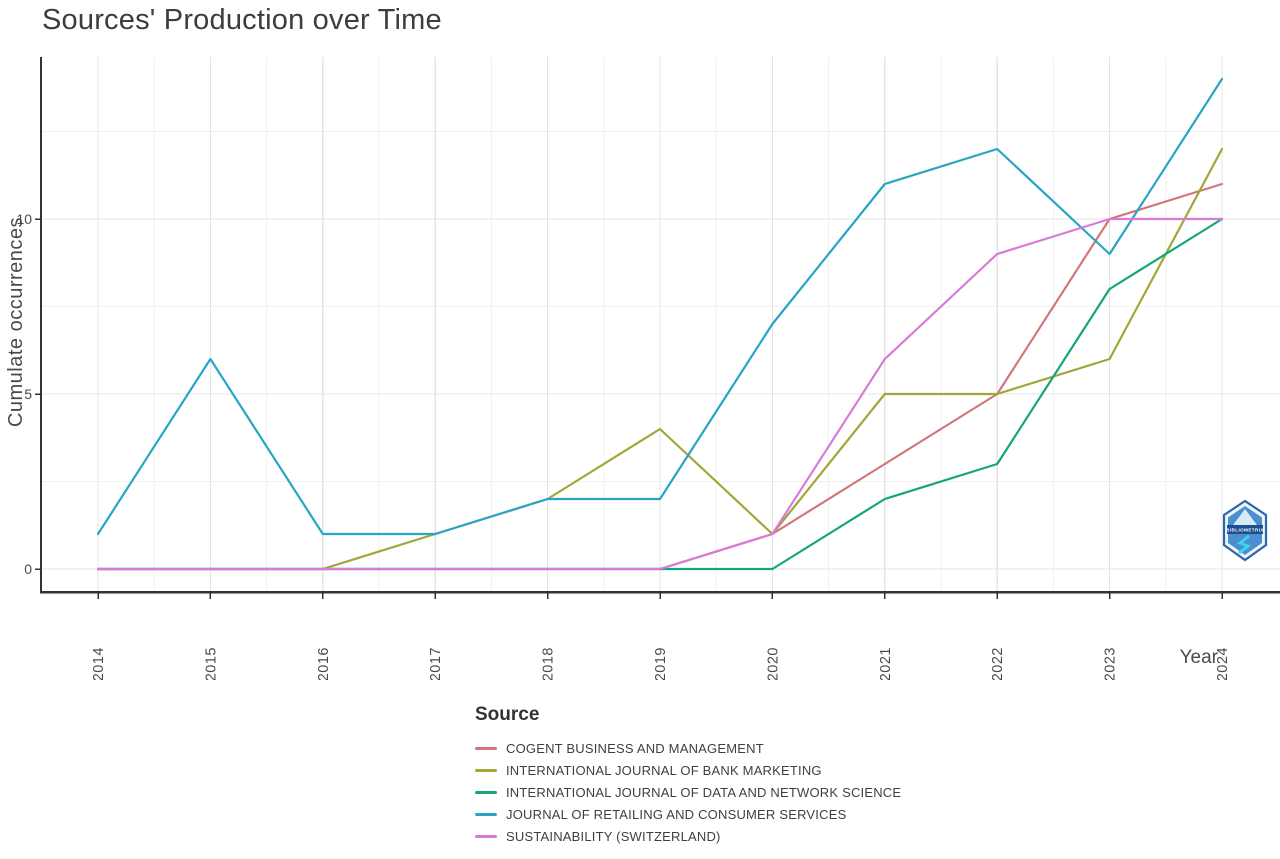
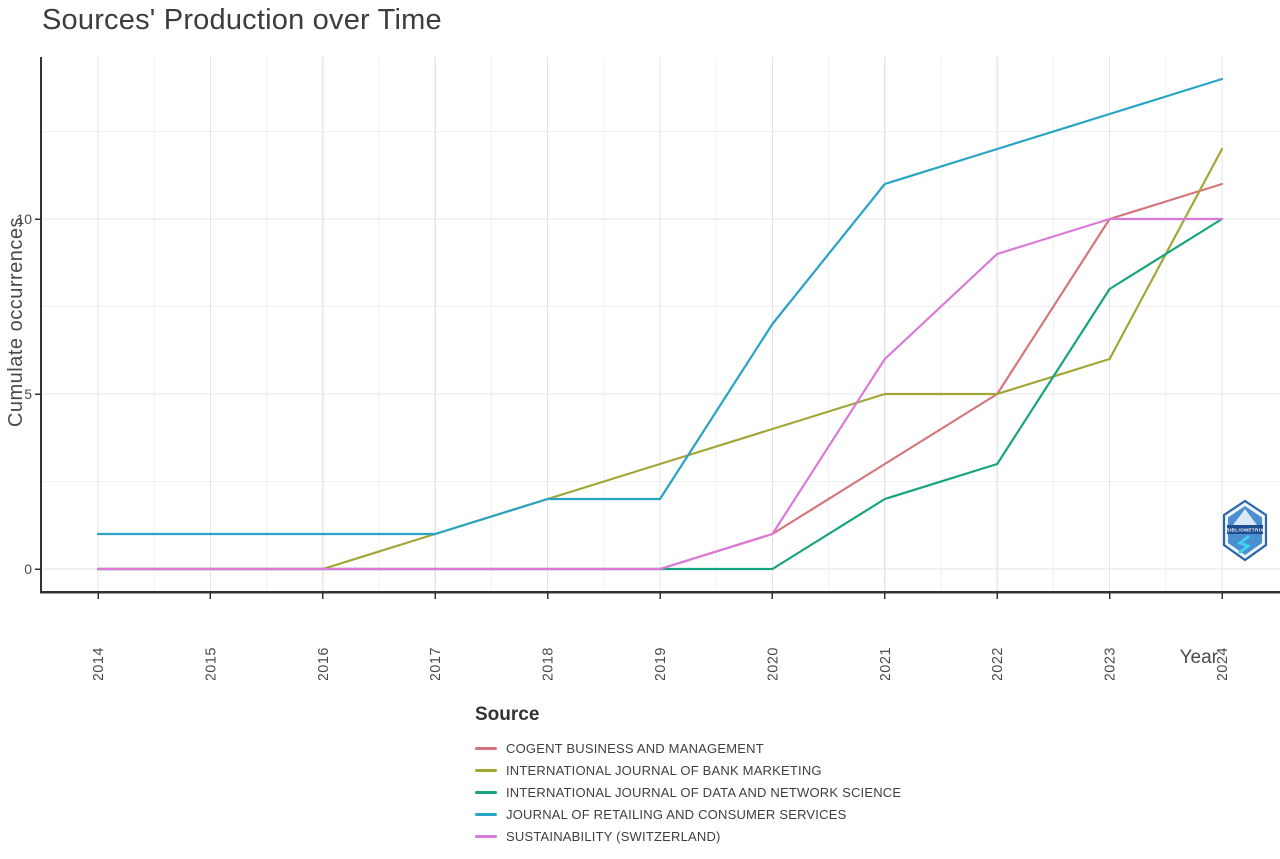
JOURNAL OF RETAILING AND CONSUMER SERVICES/2015: 6 -> 1
INTERNATIONAL JOURNAL OF BANK MARKETING/2019: 4 -> 3
INTERNATIONAL JOURNAL OF BANK MARKETING/2020: 1 -> 4
JOURNAL OF RETAILING AND CONSUMER SERVICES/2023: 9 -> 13
